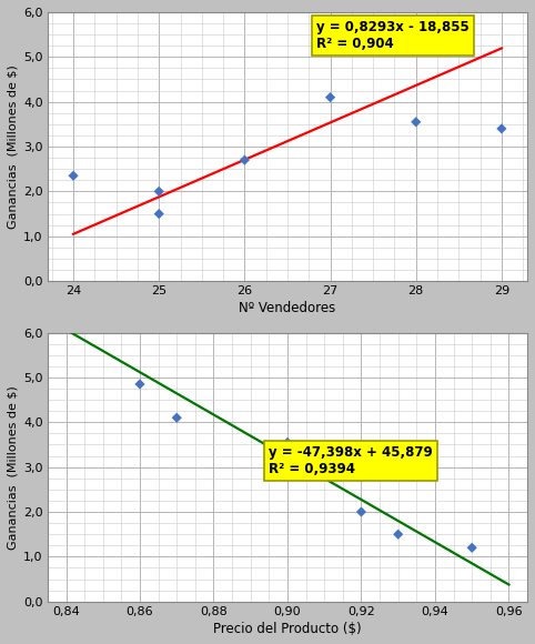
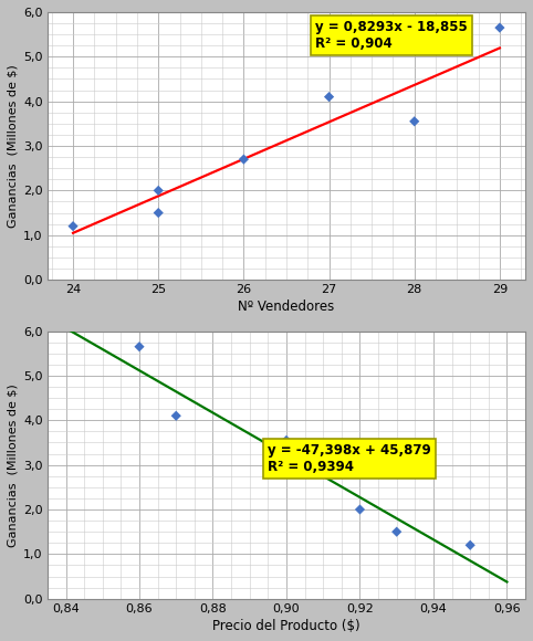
24: 2,35 -> 1,20
29: 3,40 -> 5,65
0,86: 4,85 -> 5,65
